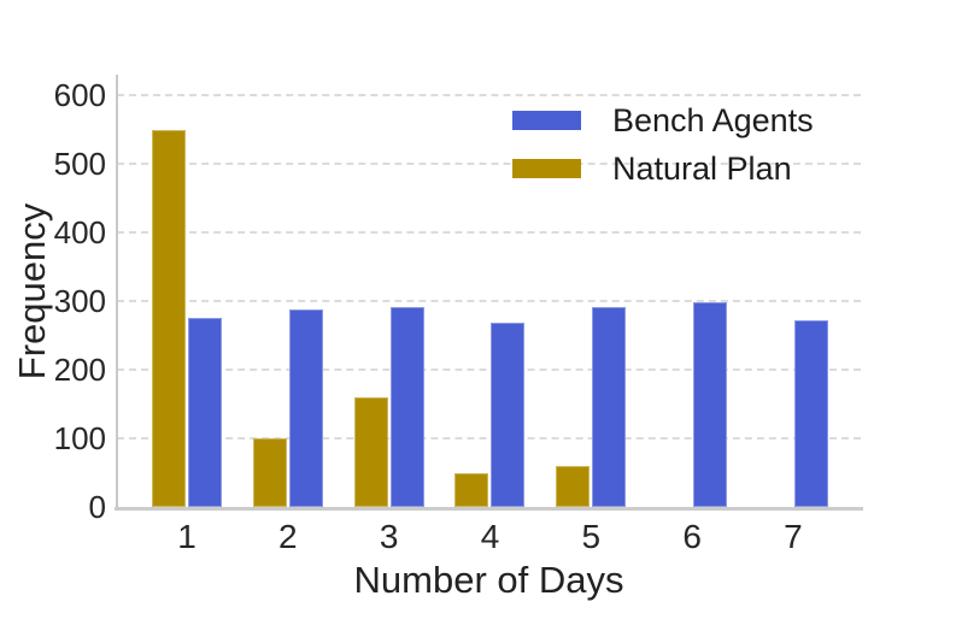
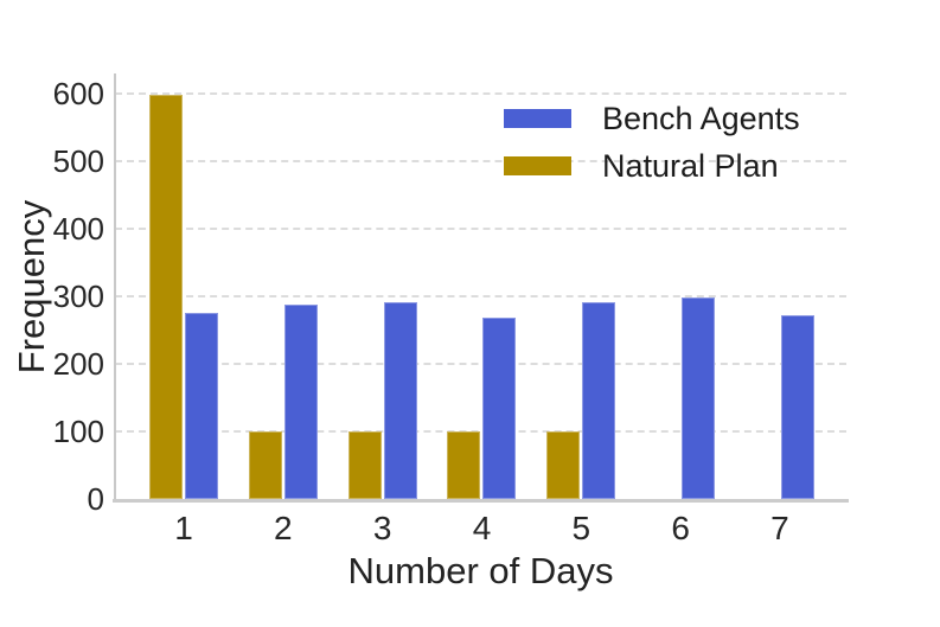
Natural Plan/1: 550 -> 600
Natural Plan/3: 160 -> 100
Natural Plan/4: 50 -> 100
Natural Plan/5: 60 -> 100
